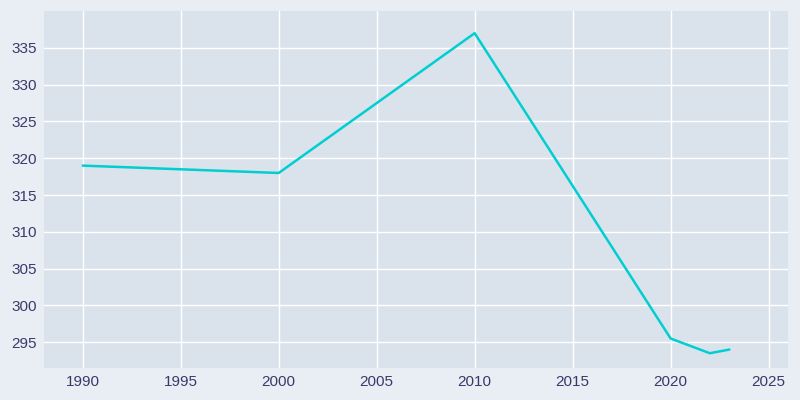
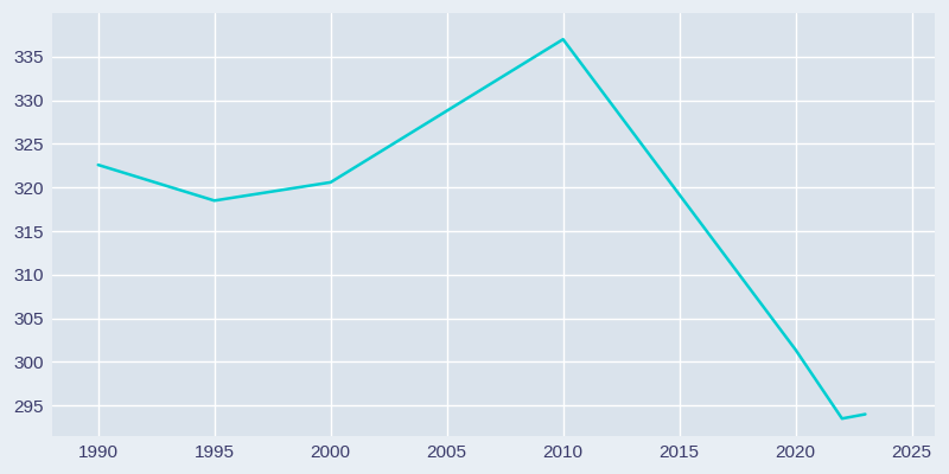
1990: 319.0 -> 322.6
2000: 318.0 -> 320.6
2020: 295.5 -> 301.4
